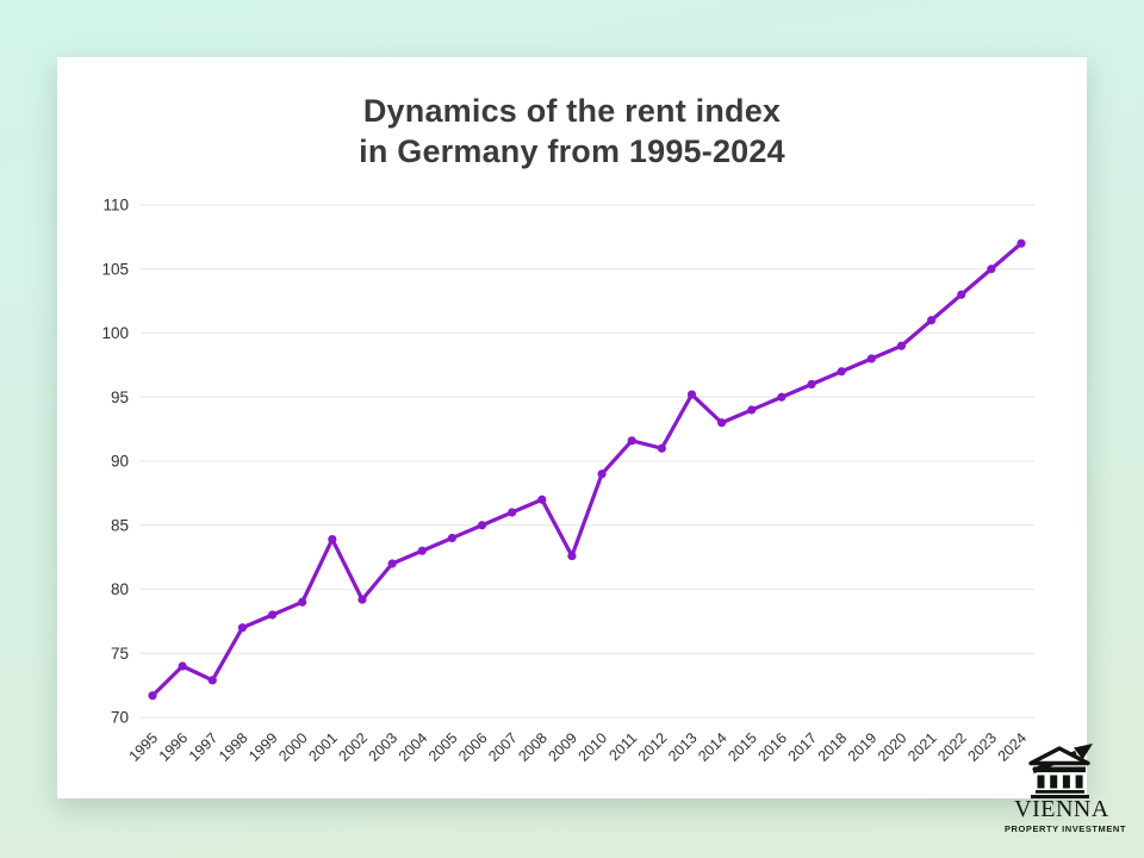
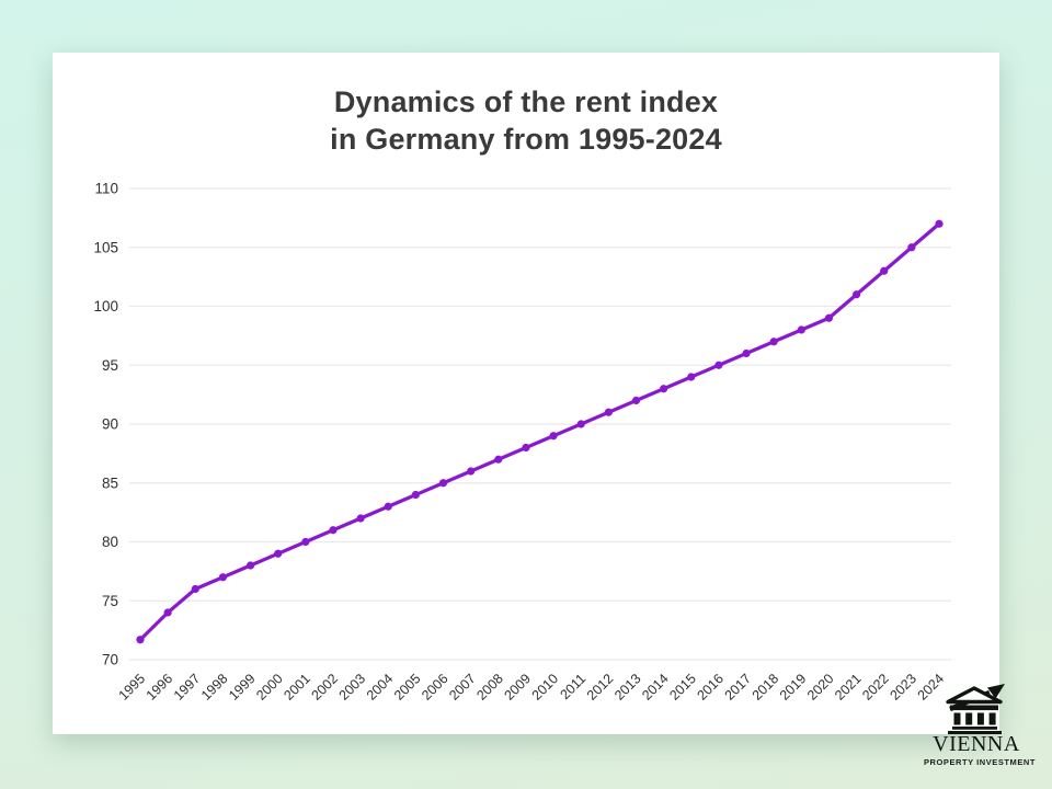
1997: 72.9 -> 76.0
2001: 83.9 -> 80.0
2002: 79.2 -> 81.0
2009: 82.6 -> 88.0
2011: 91.6 -> 90.0
2013: 95.2 -> 92.0
